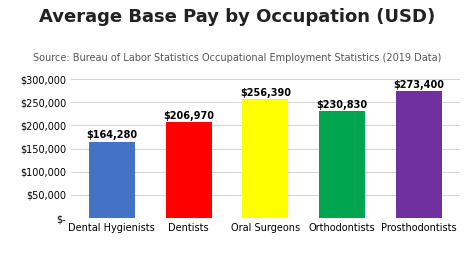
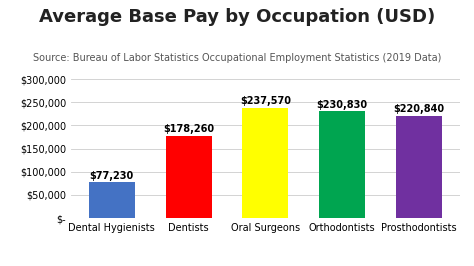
Dental Hygienists: $164,280 -> $77,230
Dentists: $206,970 -> $178,260
Oral Surgeons: $256,390 -> $237,570
Prosthodontists: $273,400 -> $220,840
